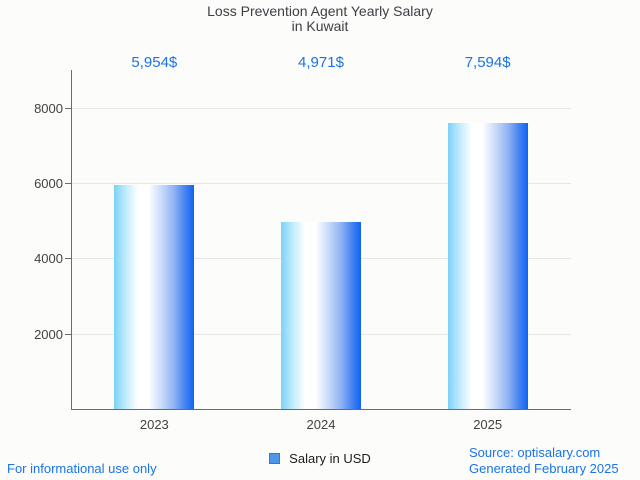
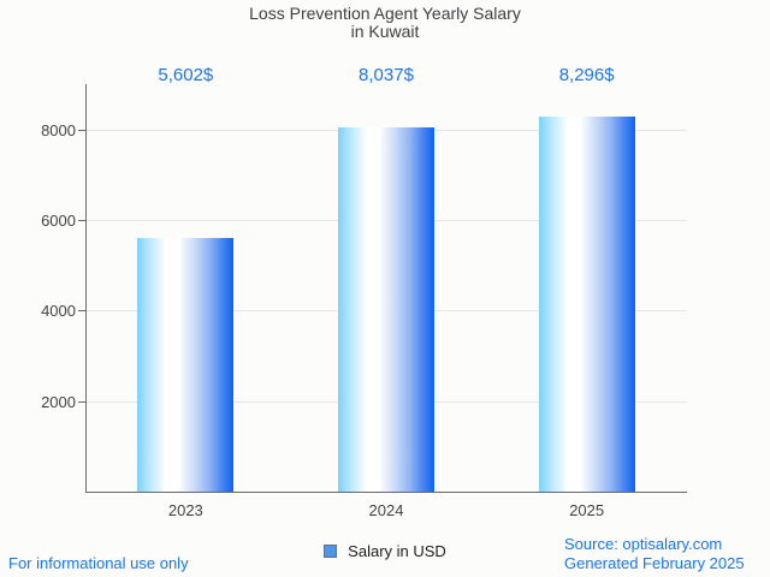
2023: 5,954 -> 5,602
2024: 4,971 -> 8,037
2025: 7,594 -> 8,296
